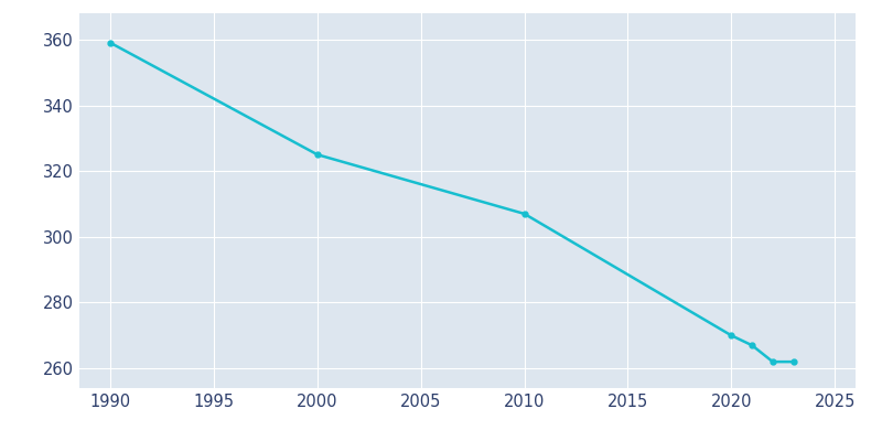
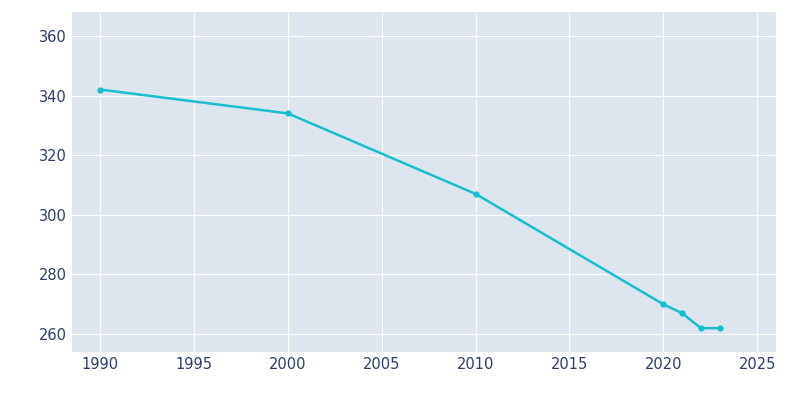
1990: 359 -> 342
2000: 325 -> 334
